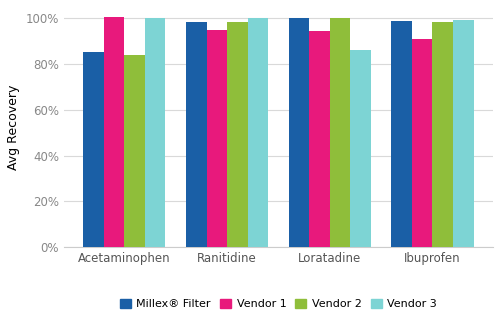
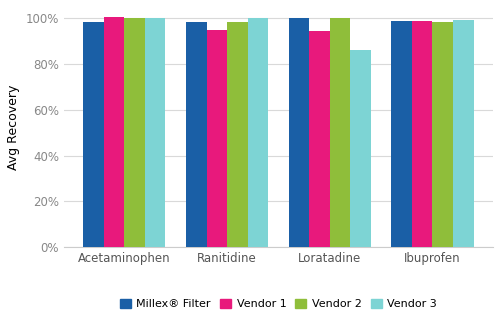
Millex® Filter/Acetaminophen: 85.5% -> 98.5%
Vendor 2/Acetaminophen: 84.0% -> 100.0%
Vendor 1/Ibuprofen: 91.0% -> 99.0%
